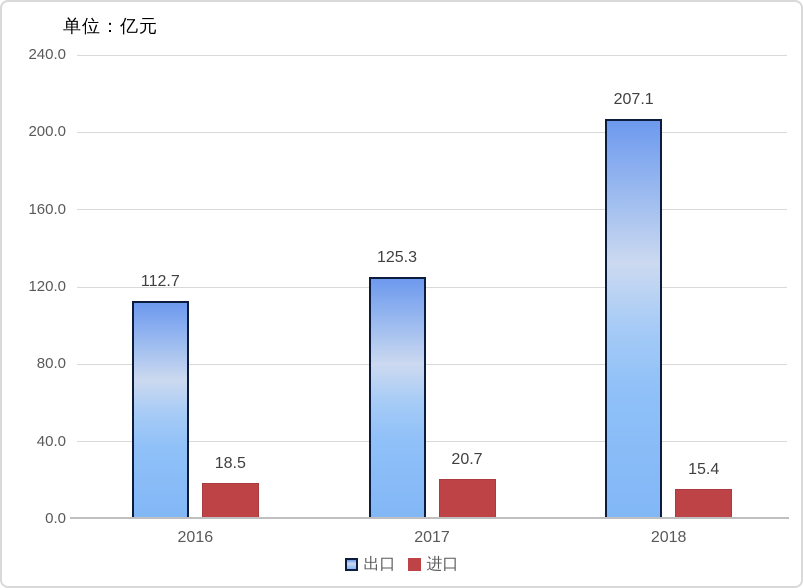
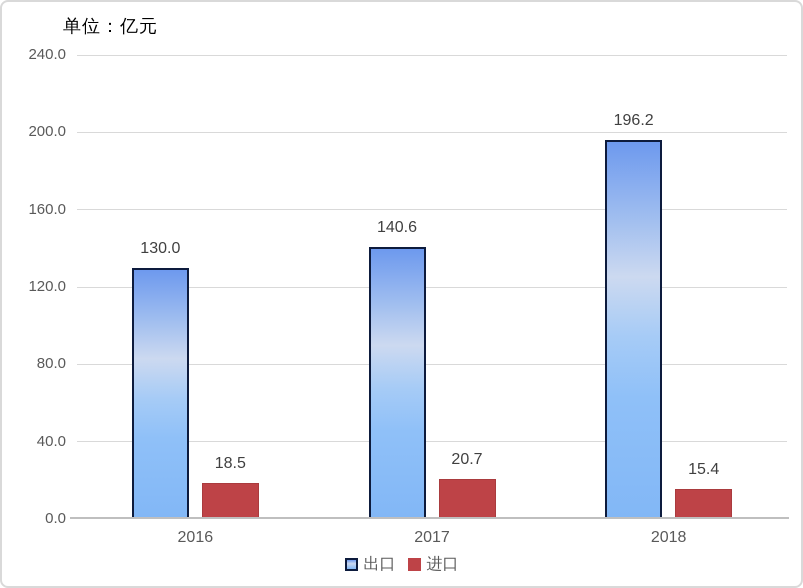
出口/2016: 112.7 -> 130.0
出口/2017: 125.3 -> 140.6
出口/2018: 207.1 -> 196.2
